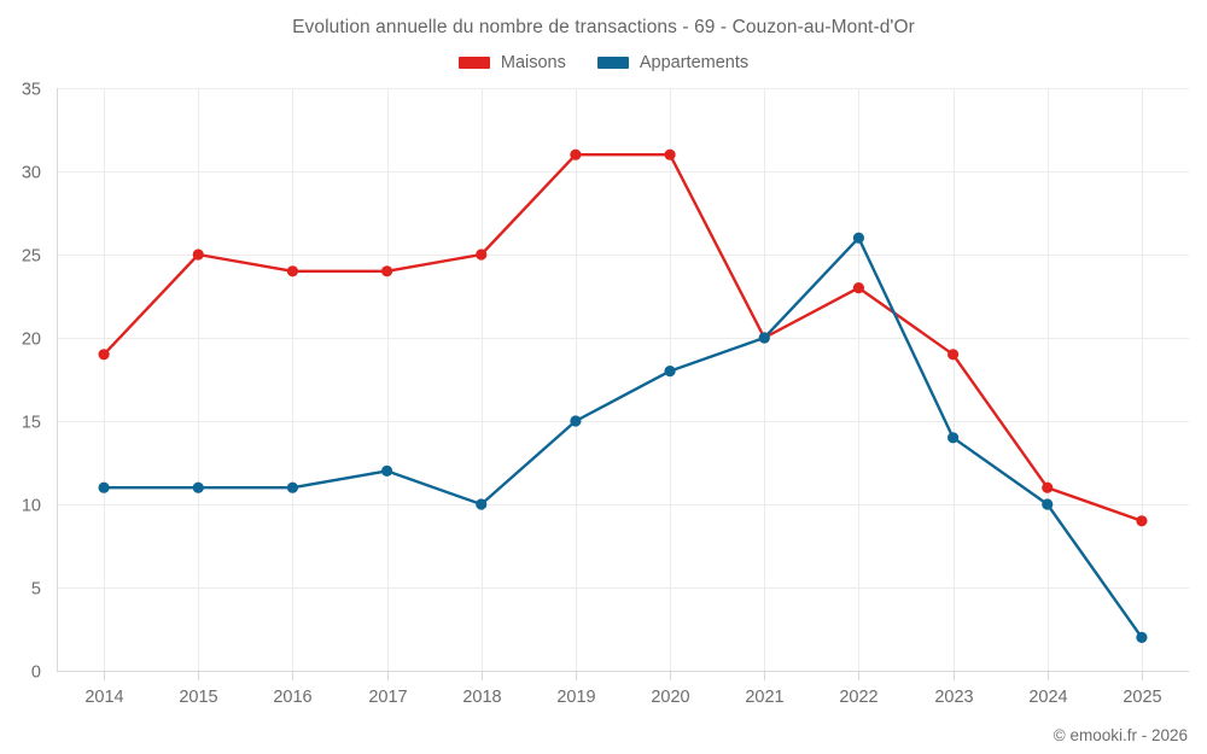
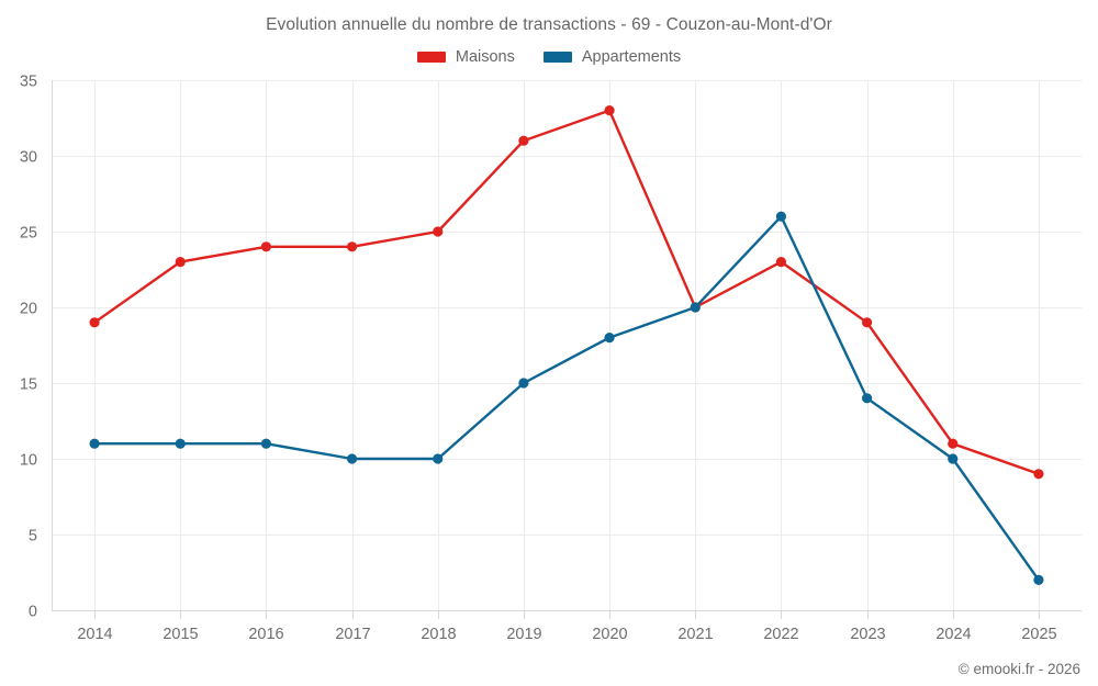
Maisons/2015: 25 -> 23
Appartements/2017: 12 -> 10
Maisons/2020: 31 -> 33
